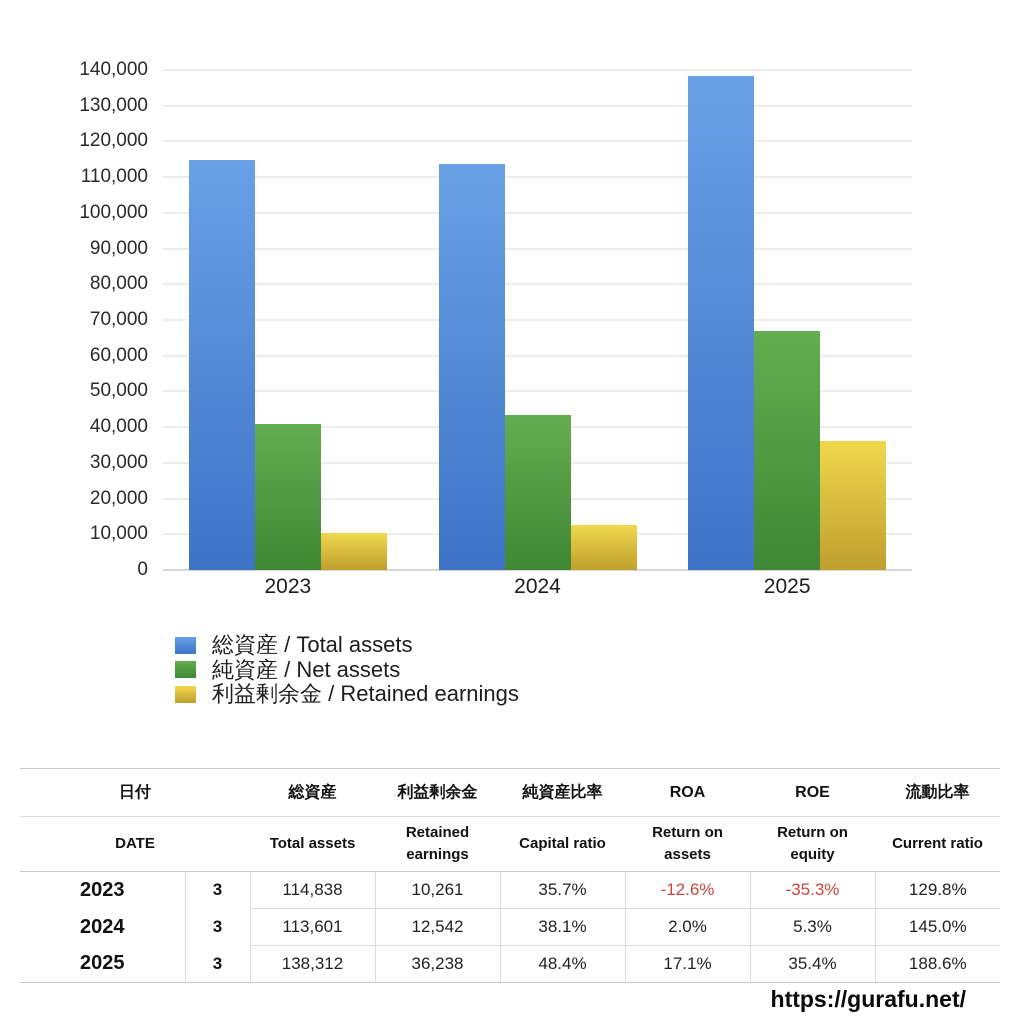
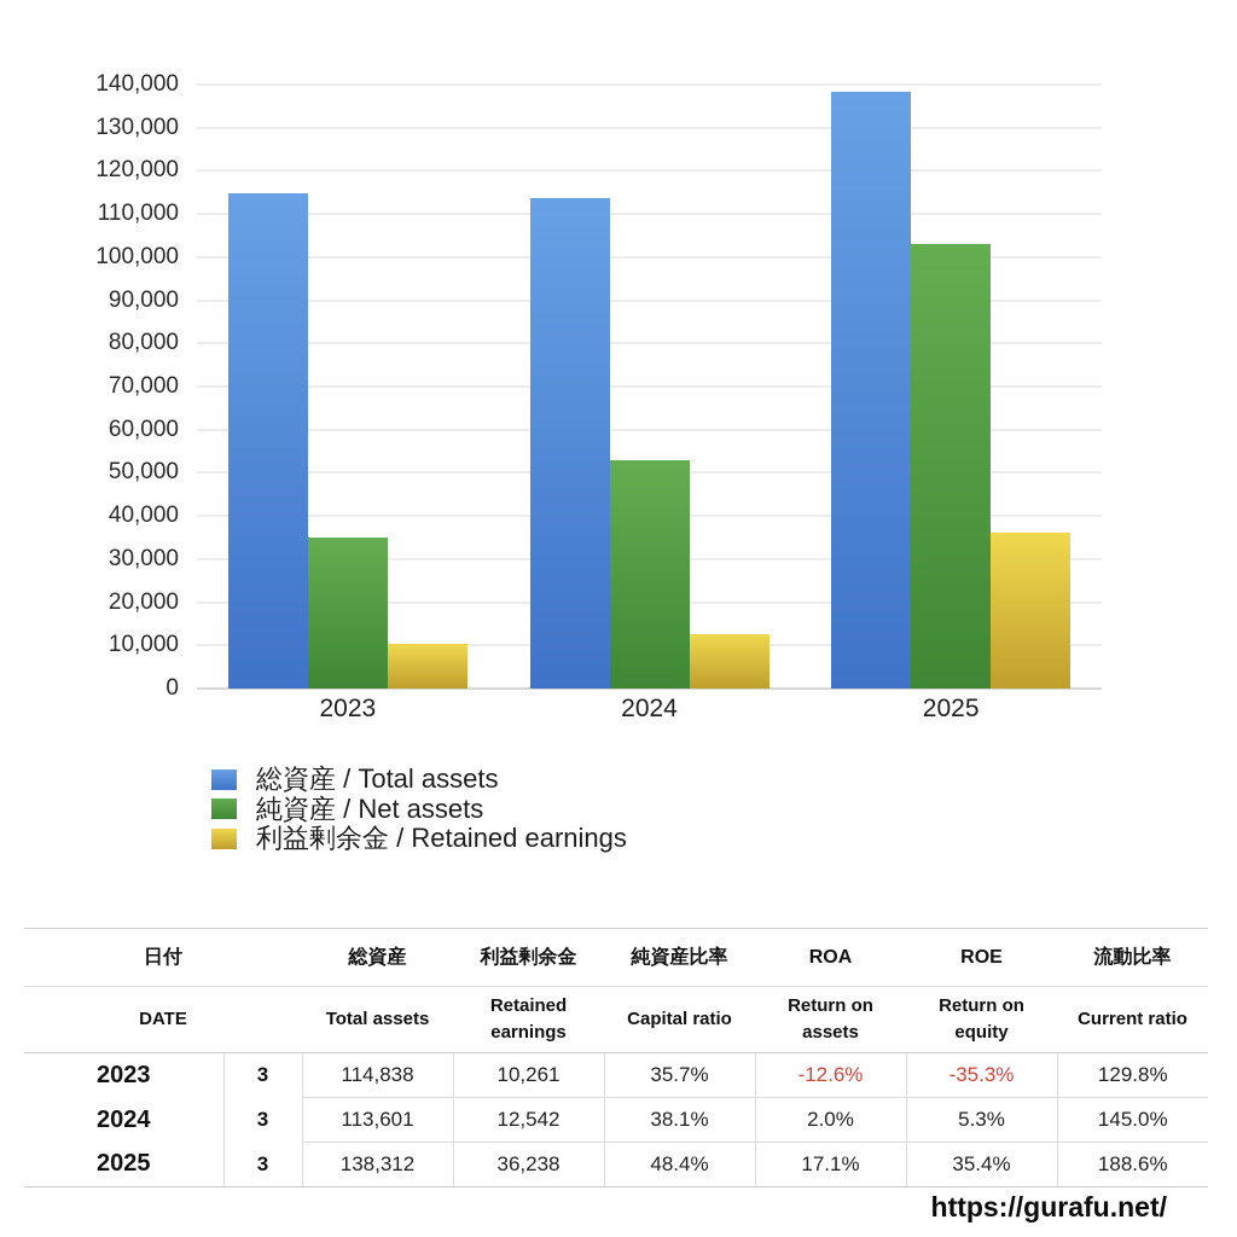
純資産 / Net assets/2023: 41000 -> 35000
純資産 / Net assets/2024: 43000 -> 53000
純資産 / Net assets/2025: 67000 -> 103000
